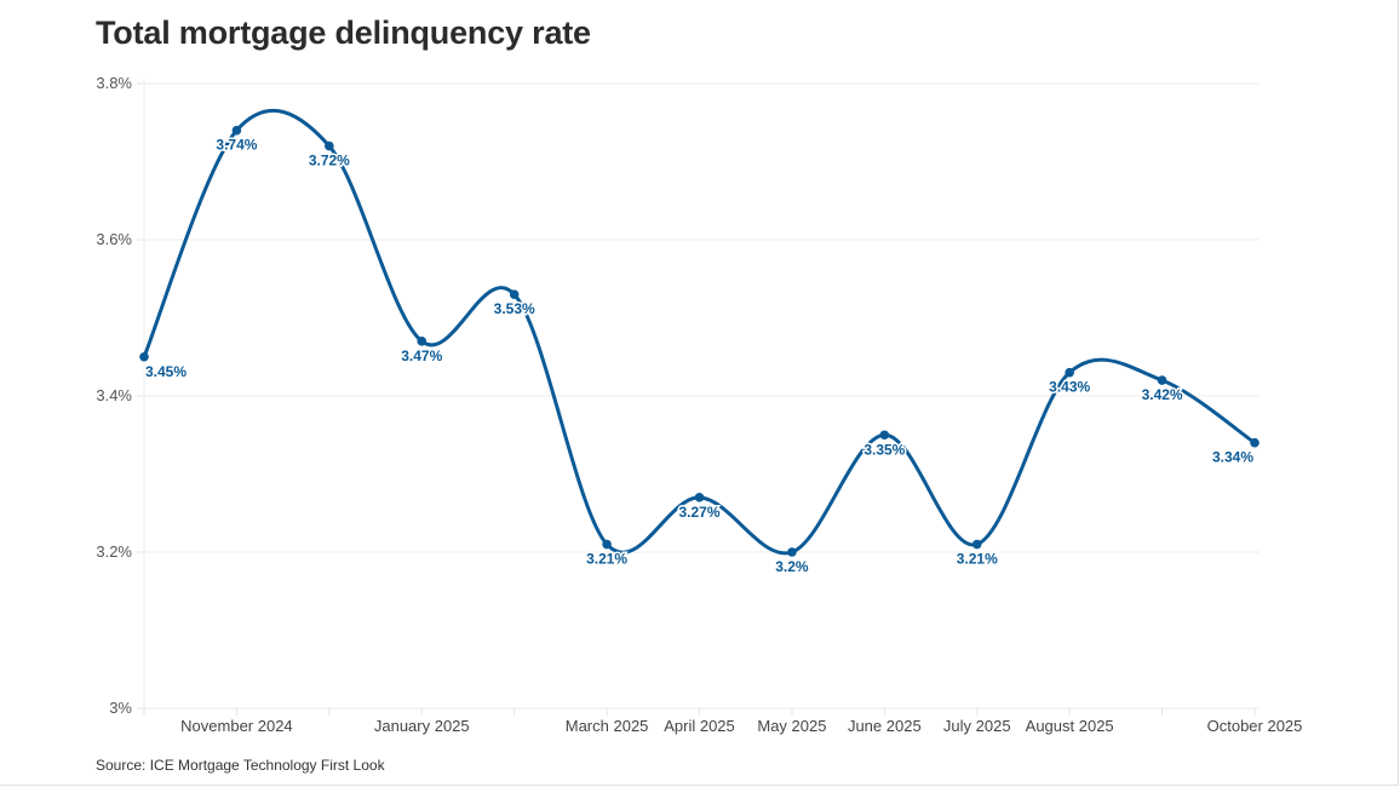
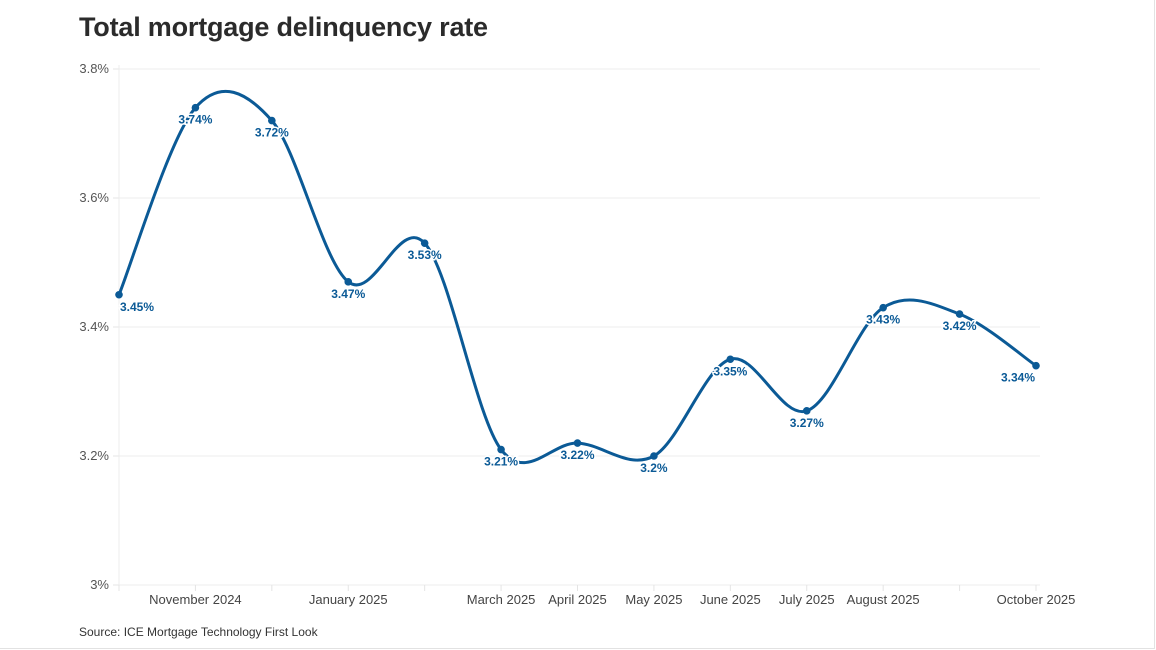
April 2025: 3.27% -> 3.22%
July 2025: 3.21% -> 3.27%
